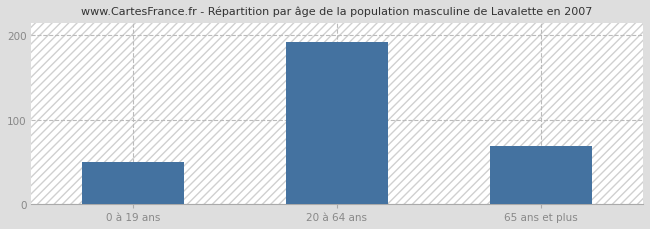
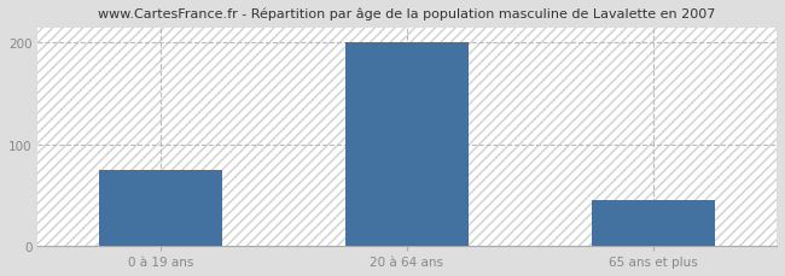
0 à 19 ans: 50 -> 75
20 à 64 ans: 192 -> 200
65 ans et plus: 68 -> 45
